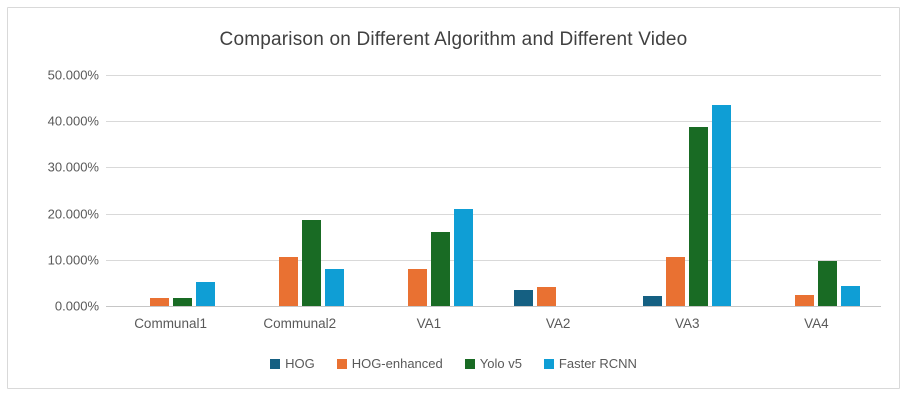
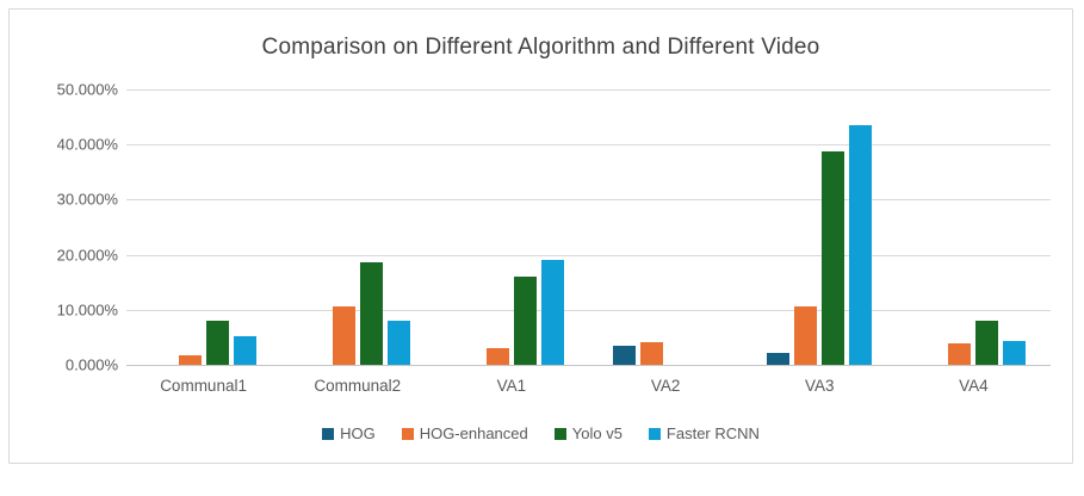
Yolo v5/Communal1: 2% -> 8%
HOG-enhanced/VA1: 8% -> 3%
Faster RCNN/VA1: 21% -> 19%
HOG-enhanced/VA4: 2% -> 4%
Yolo v5/VA4: 10% -> 8%
